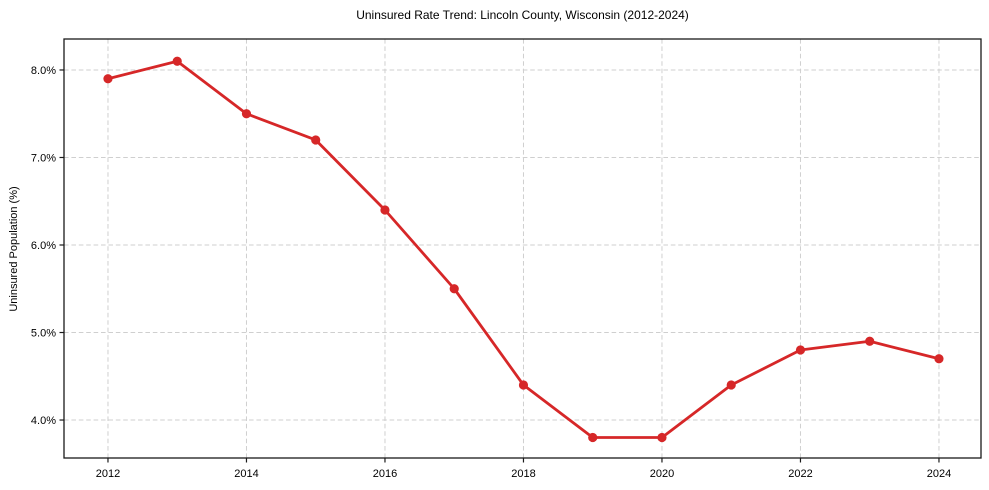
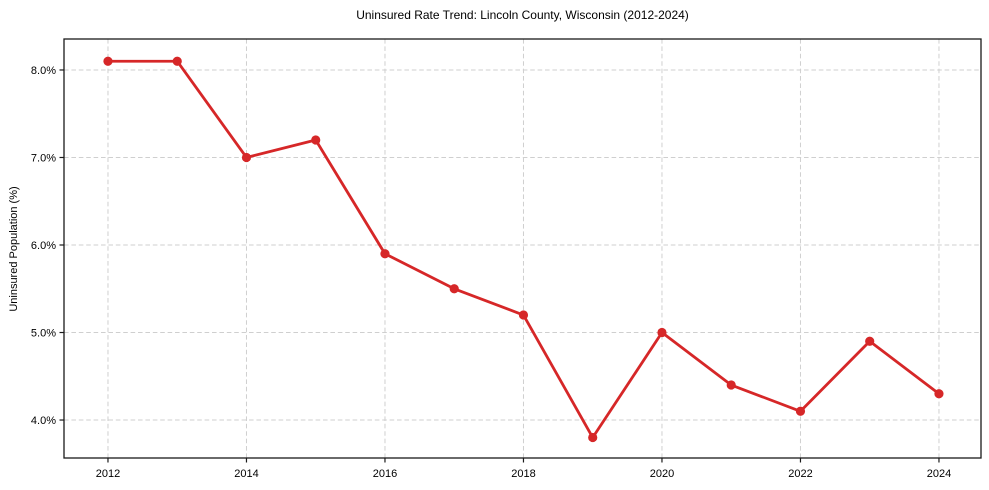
2012: 7.9% -> 8.1%
2014: 7.5% -> 7.0%
2016: 6.4% -> 5.9%
2018: 4.4% -> 5.2%
2020: 3.8% -> 5.0%
2022: 4.8% -> 4.1%
2024: 4.7% -> 4.3%
